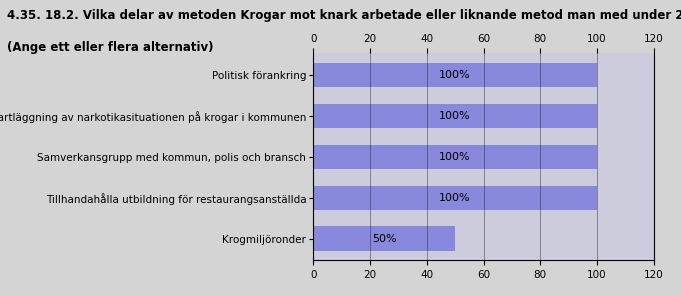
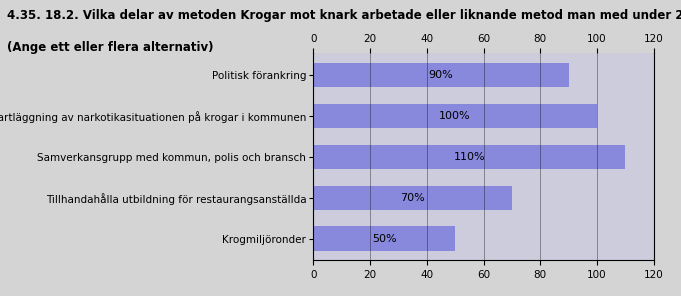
Politisk förankring: 100% -> 90%
Samverkansgrupp med kommun, polis och bransch: 100% -> 110%
Tillhandahålla utbildning för restaurangsanställda: 100% -> 70%
